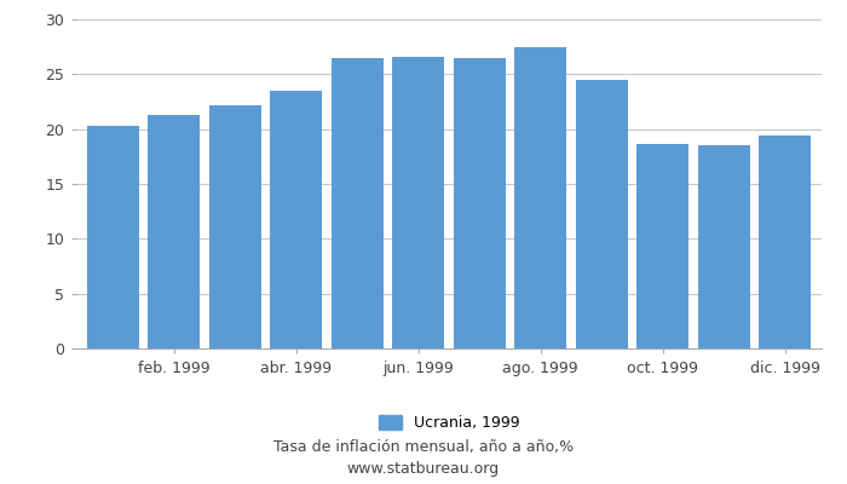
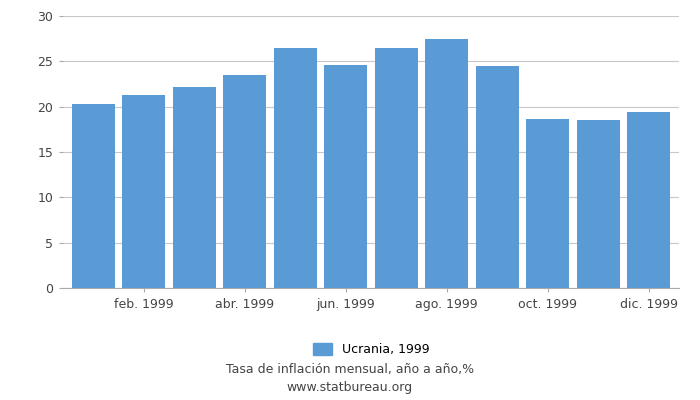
jun. 1999: 26.6 -> 24.6
